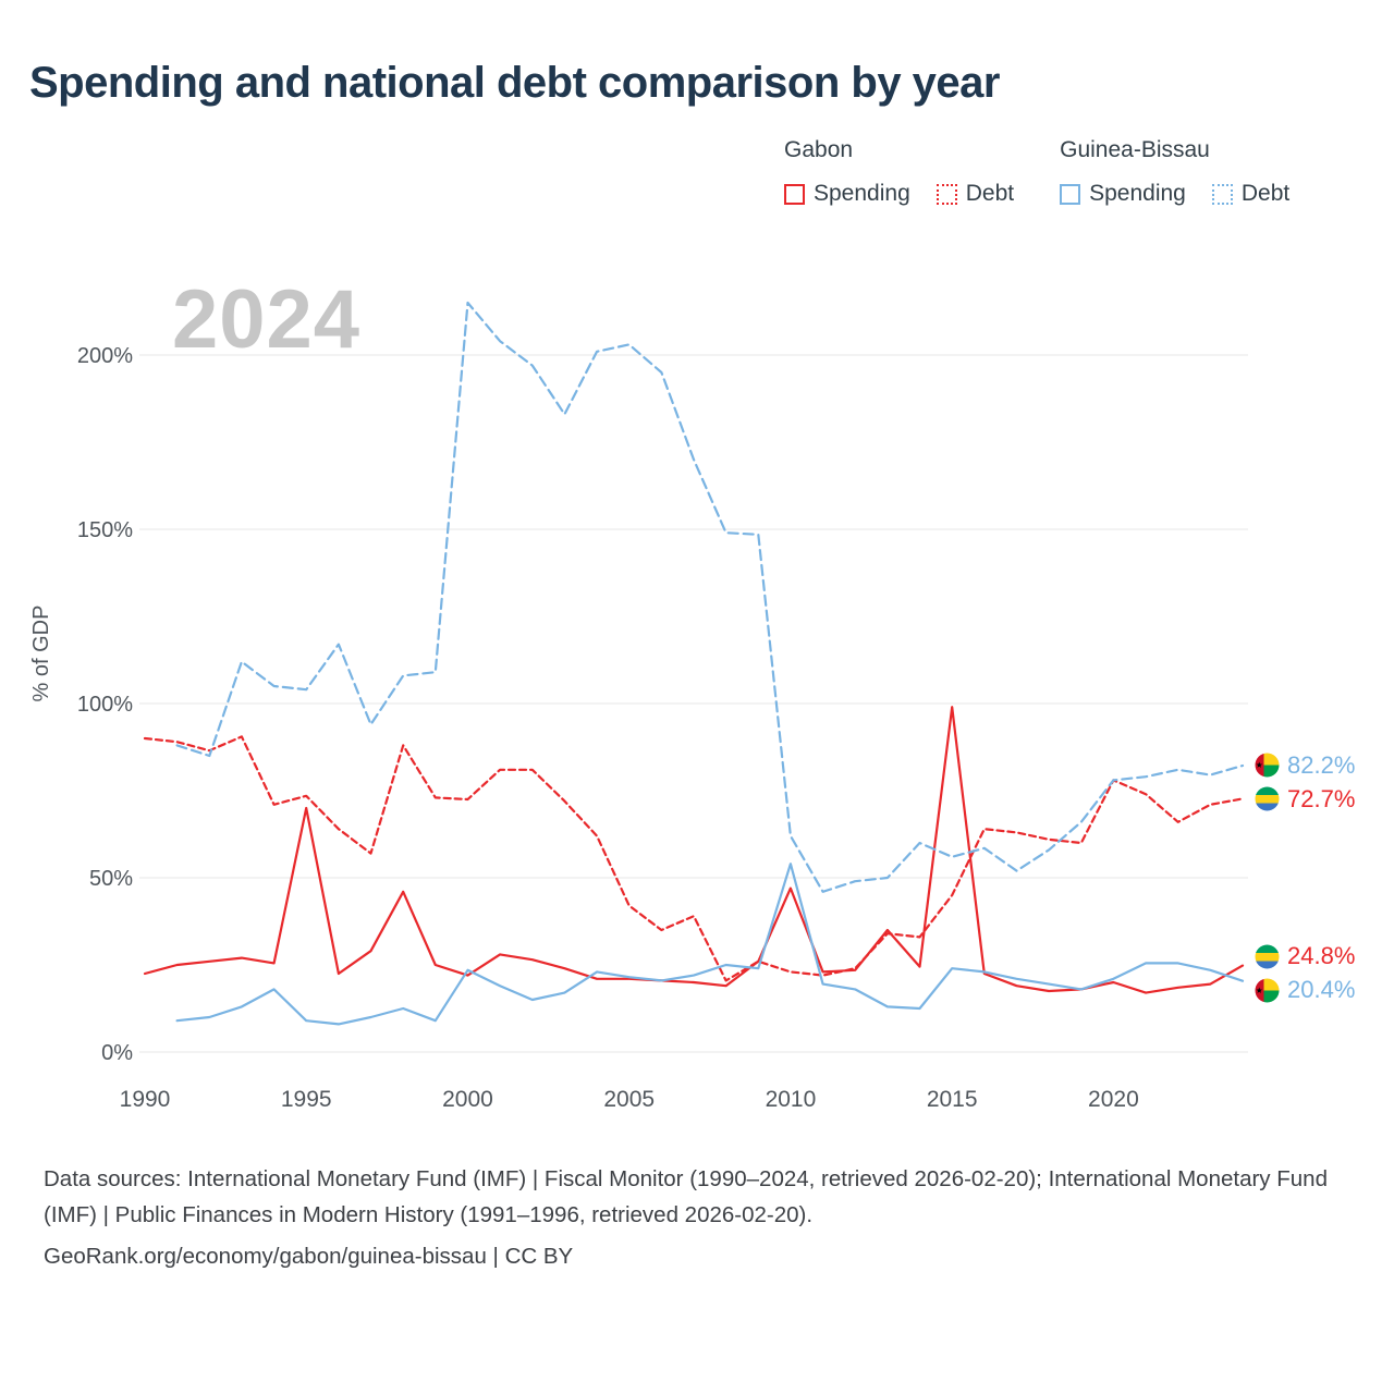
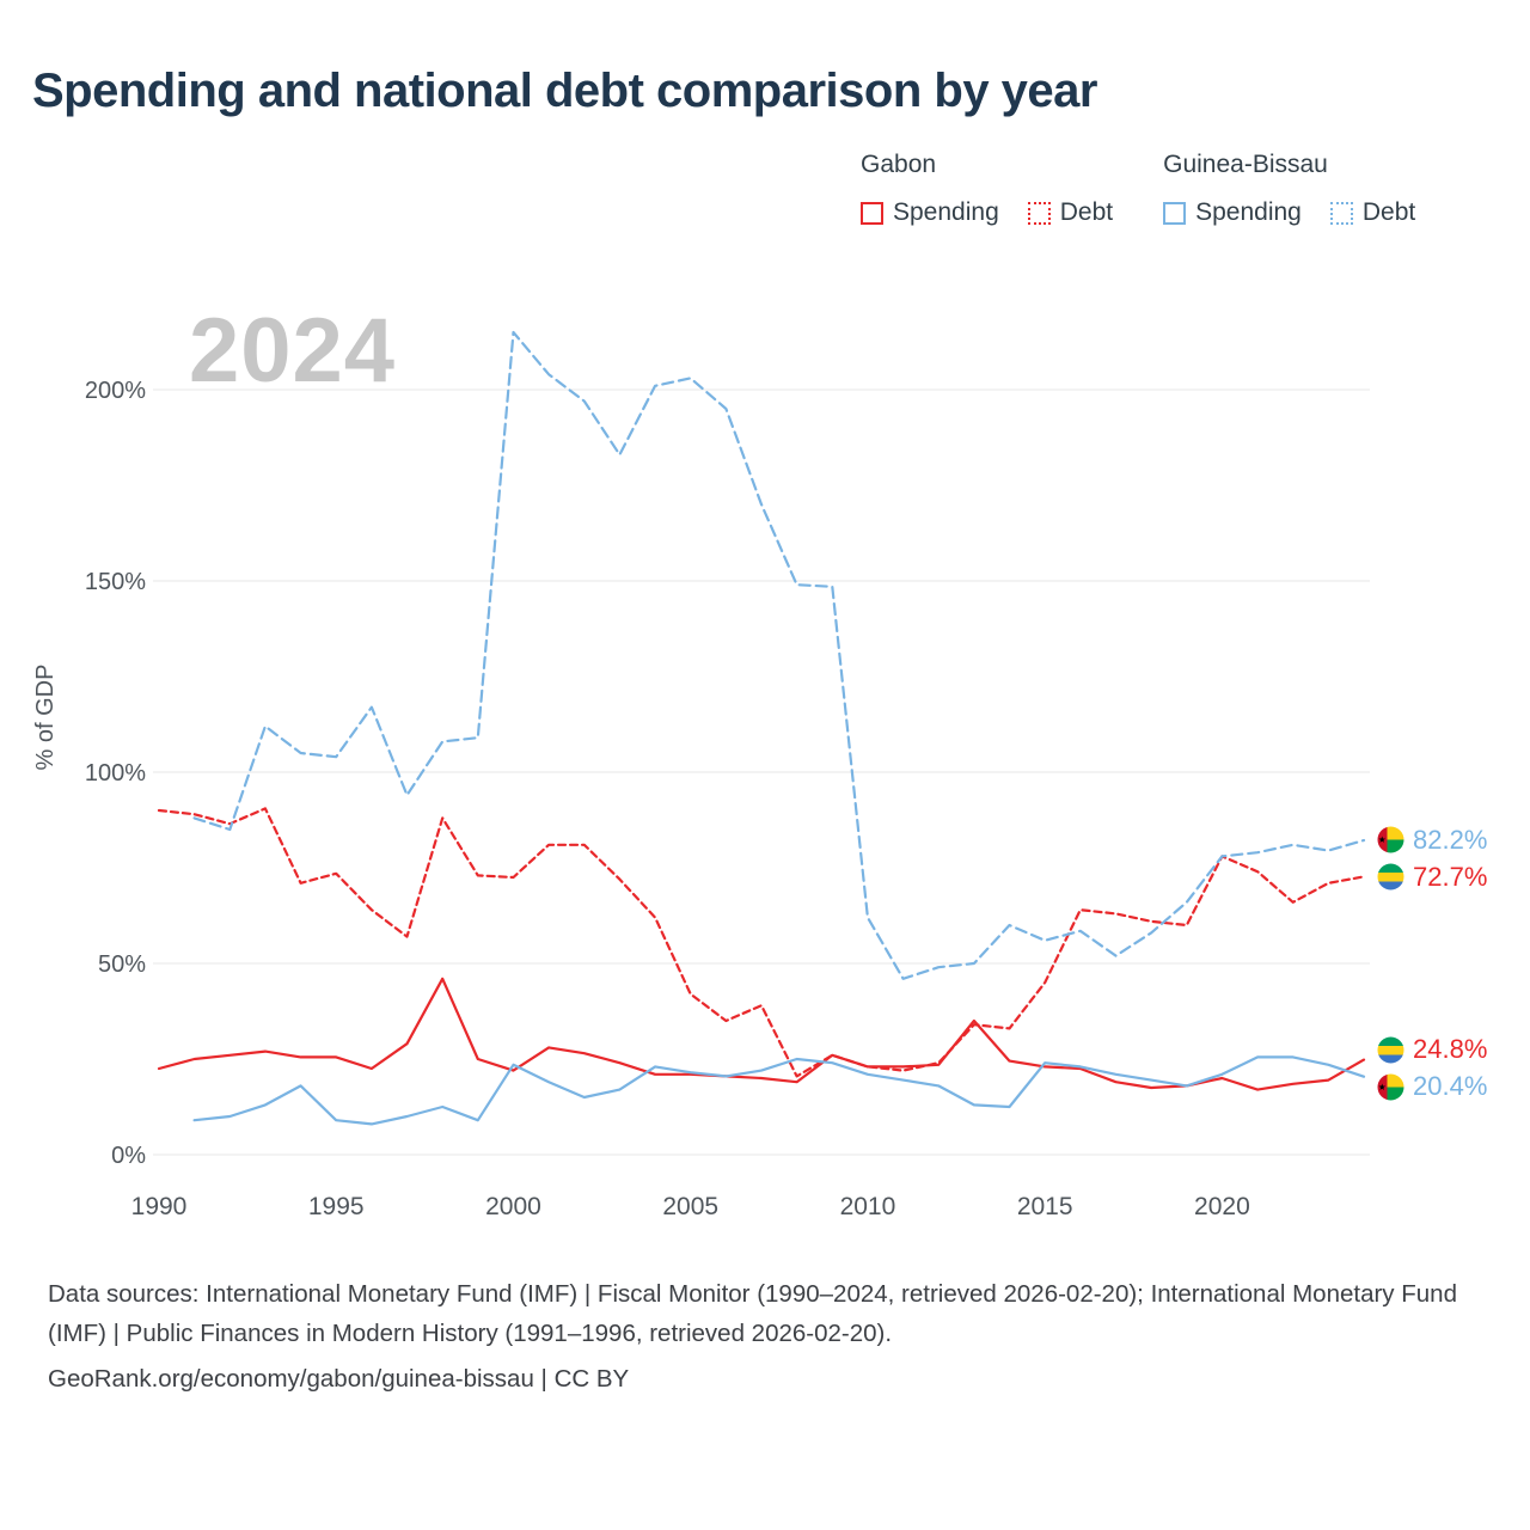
Gabon Spending/1995: 70% -> 26%
Gabon Spending/2010: 47% -> 23%
Guinea-Bissau Spending/2010: 54% -> 21%
Gabon Spending/2015: 99% -> 23%
